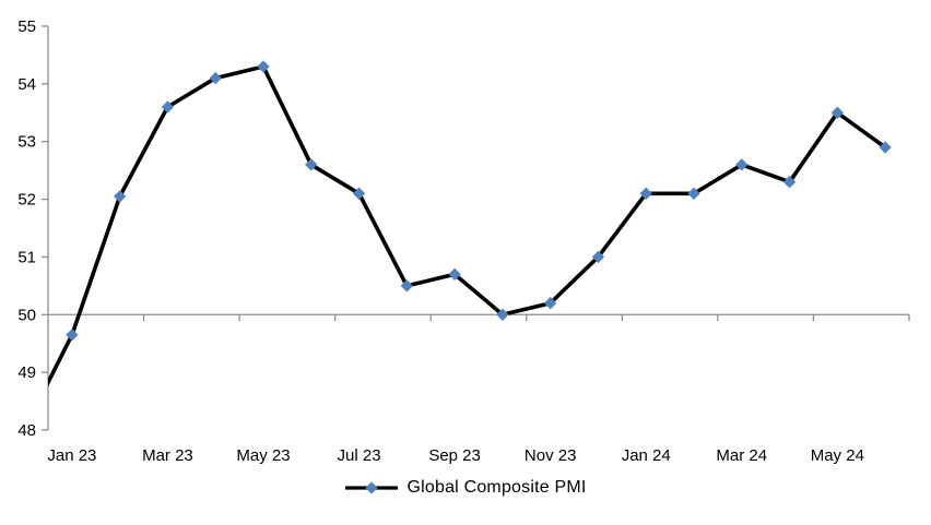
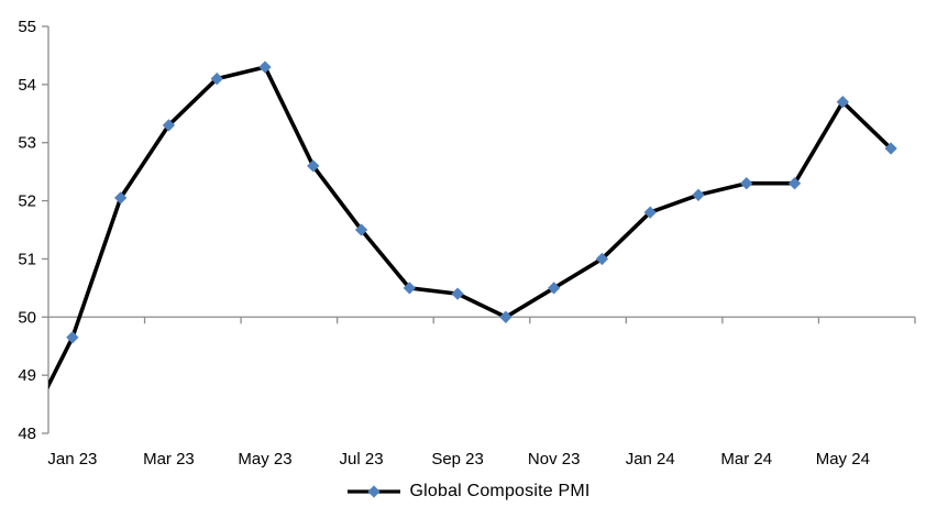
Mar 23: 53.6 -> 53.3
Jul 23: 52.1 -> 51.5
Sep 23: 50.7 -> 50.4
Nov 23: 50.2 -> 50.5
Jan 24: 52.1 -> 51.8
Mar 24: 52.6 -> 52.3
May 24: 53.5 -> 53.7
